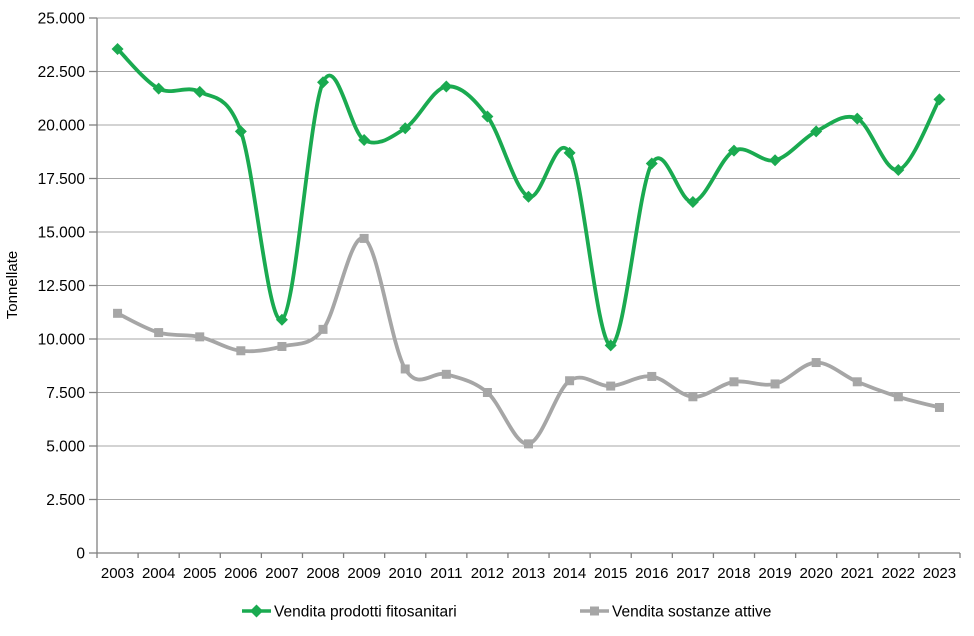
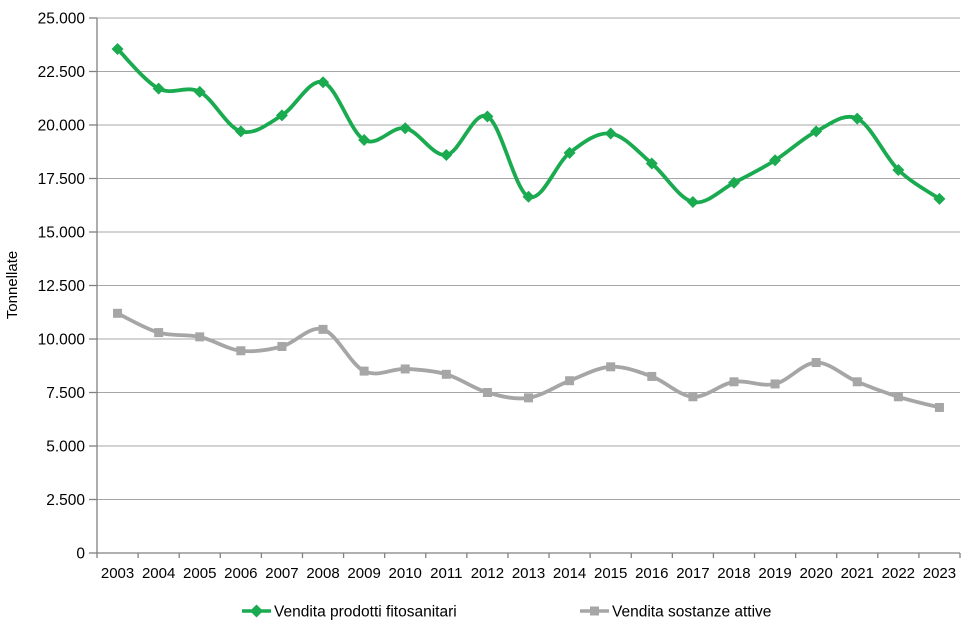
Vendita prodotti fitosanitari/2007: 10900 -> 20400
Vendita sostanze attive/2009: 14700 -> 8500
Vendita prodotti fitosanitari/2011: 21800 -> 18600
Vendita sostanze attive/2013: 5100 -> 7200
Vendita prodotti fitosanitari/2015: 9700 -> 19600
Vendita sostanze attive/2015: 7800 -> 8700
Vendita prodotti fitosanitari/2018: 18800 -> 17300
Vendita prodotti fitosanitari/2023: 21200 -> 16600
